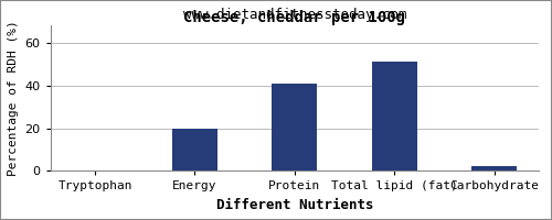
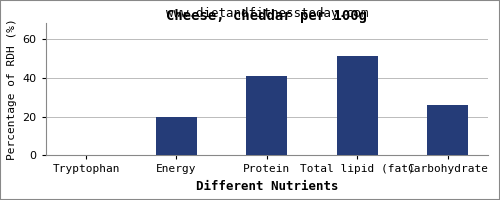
Carbohydrate: 2 -> 26
